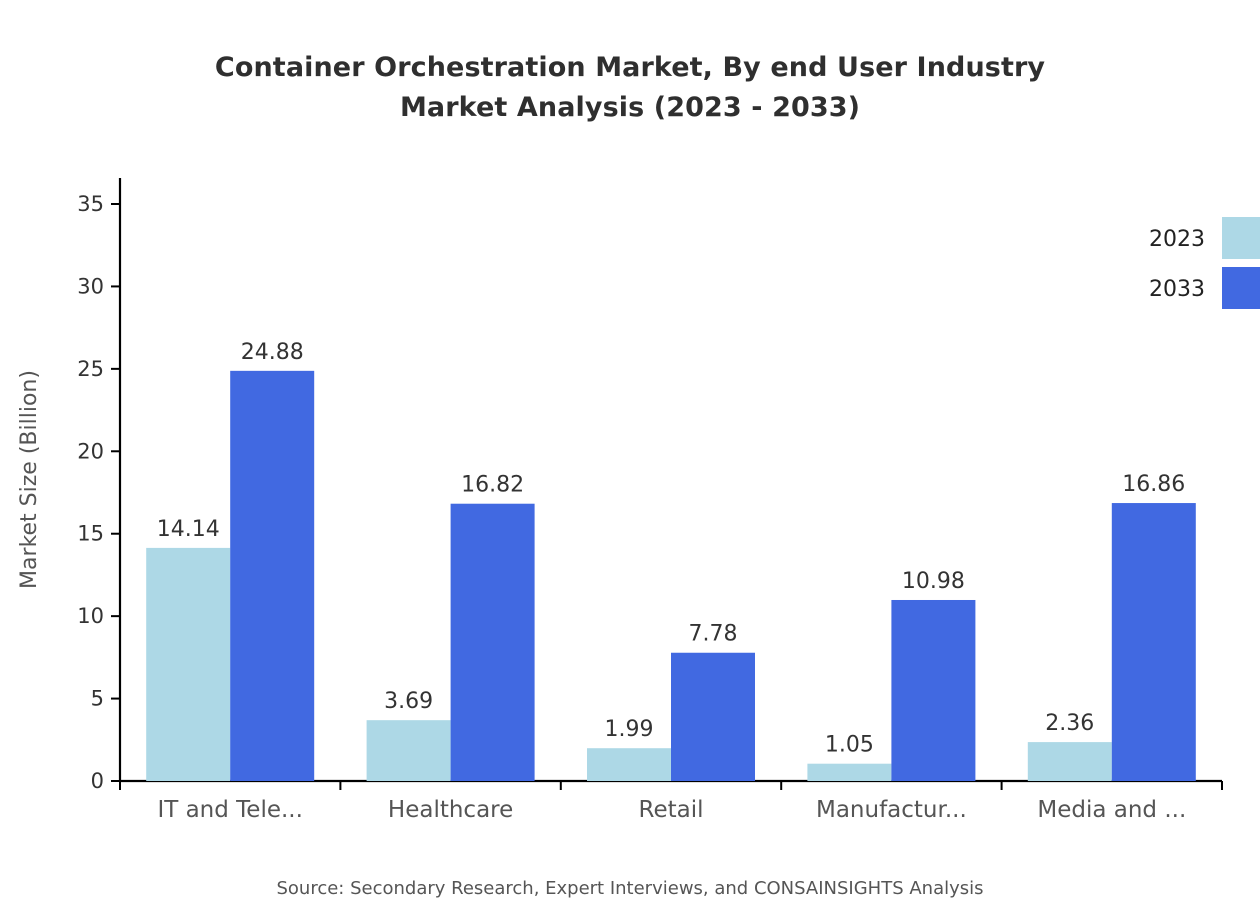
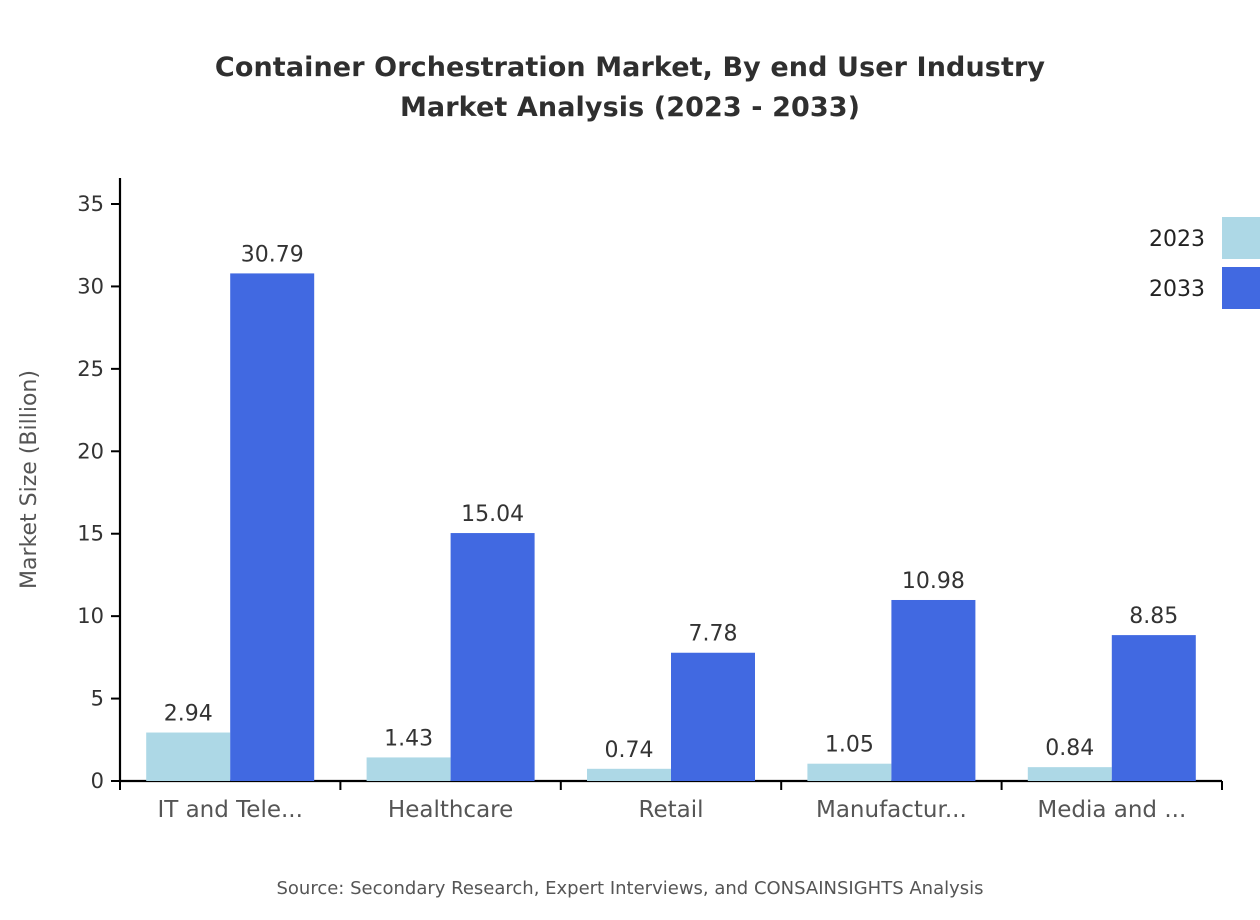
2023/IT and Tele...: 14.14 -> 2.94
2033/IT and Tele...: 24.88 -> 30.79
2023/Healthcare: 3.69 -> 1.43
2033/Healthcare: 16.82 -> 15.04
2023/Retail: 1.99 -> 0.74
2023/Media and ...: 2.36 -> 0.84
2033/Media and ...: 16.86 -> 8.85
